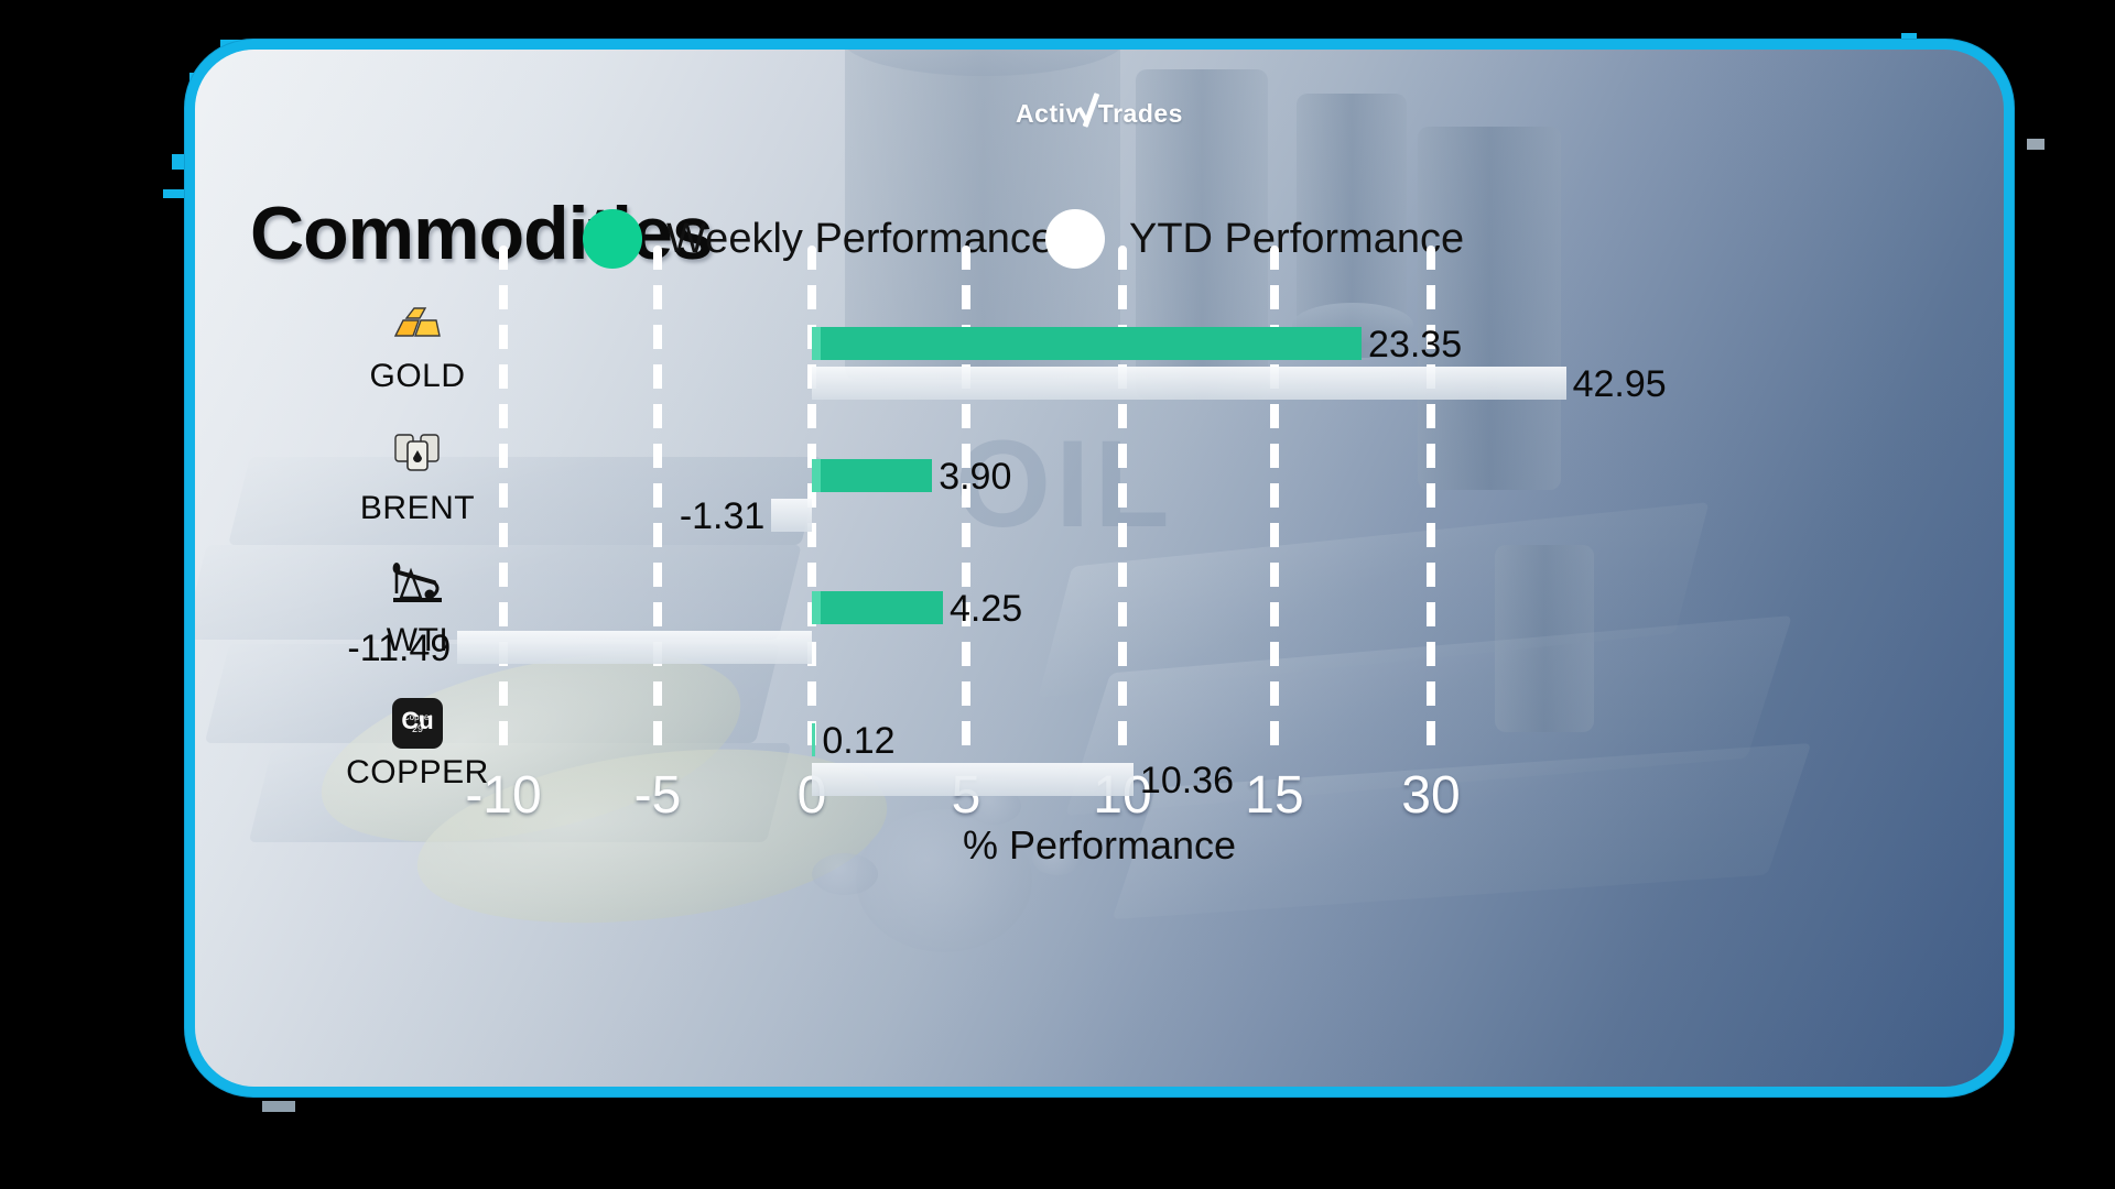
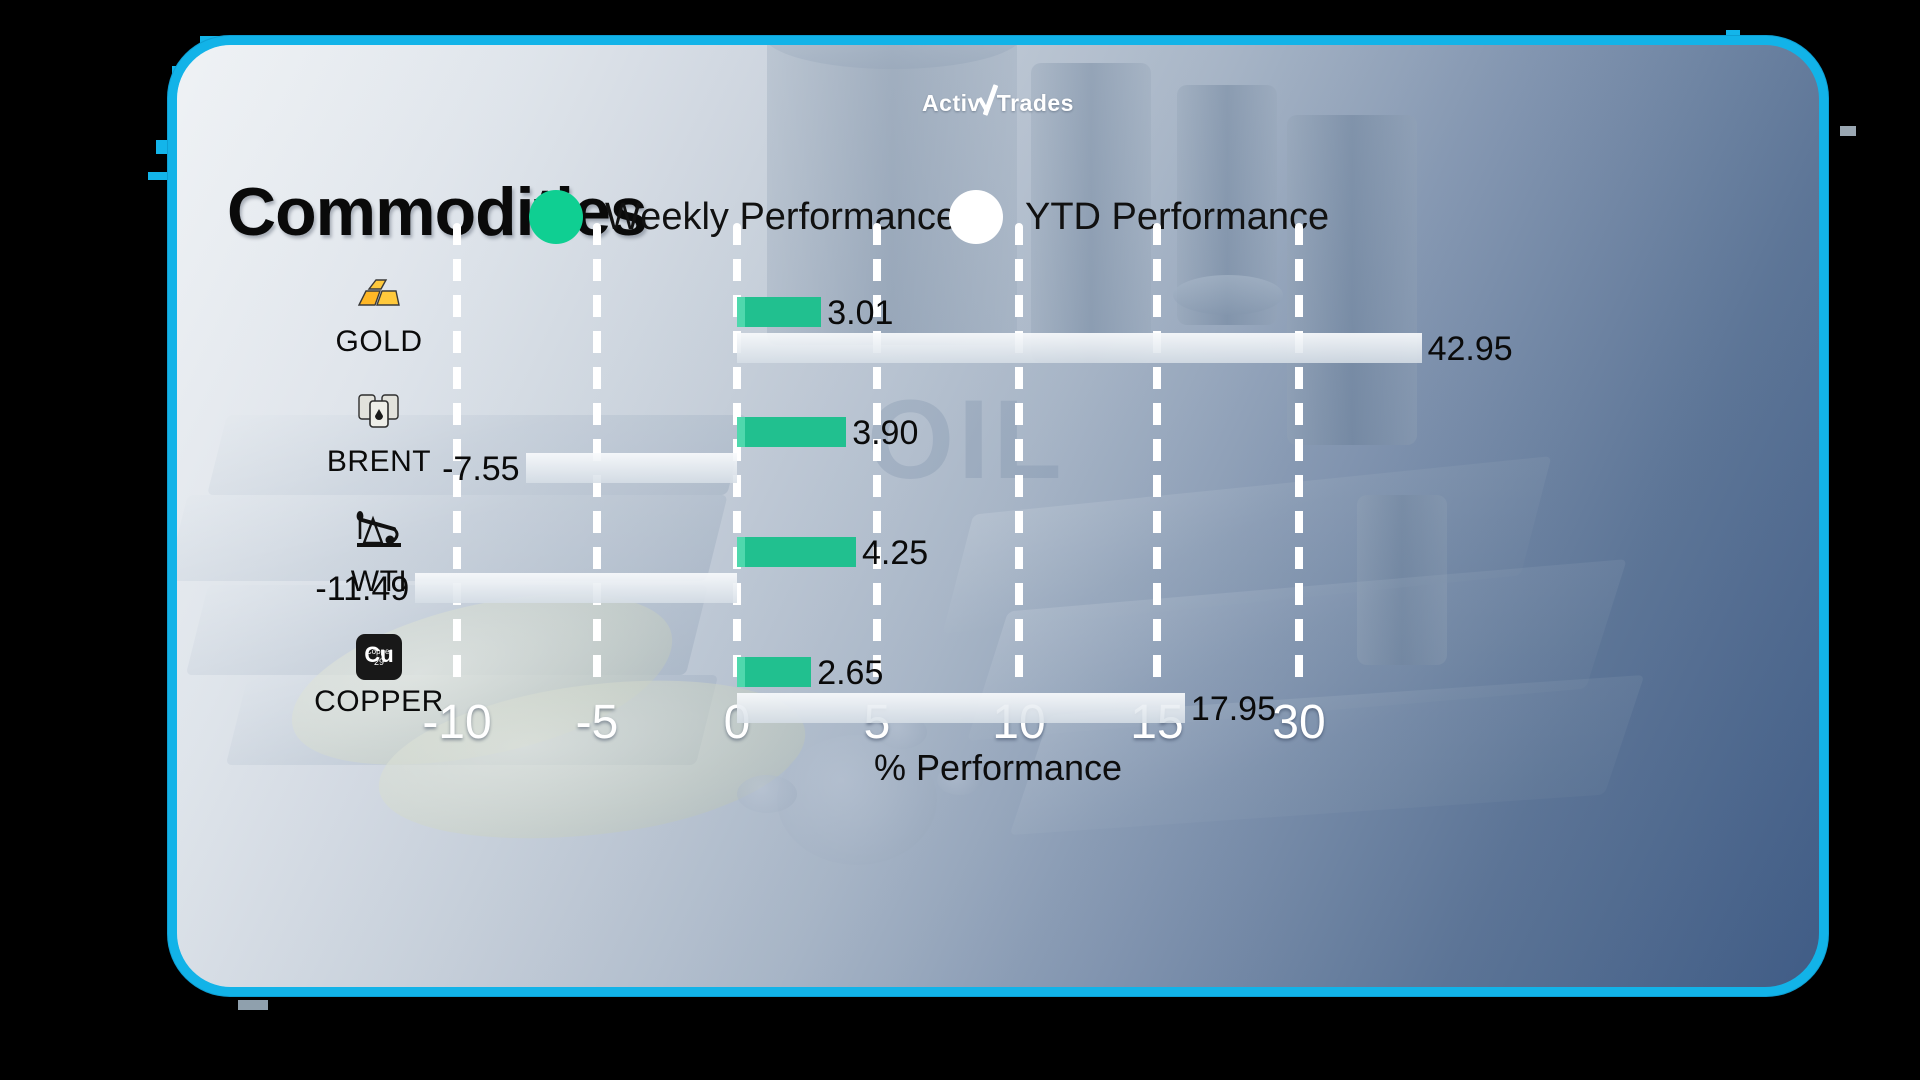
Weekly Performance/GOLD: 23.35 -> 3.01
YTD Performance/BRENT: -1.31 -> -7.55
Weekly Performance/COPPER: 0.12 -> 2.65
YTD Performance/COPPER: 10.36 -> 17.95
